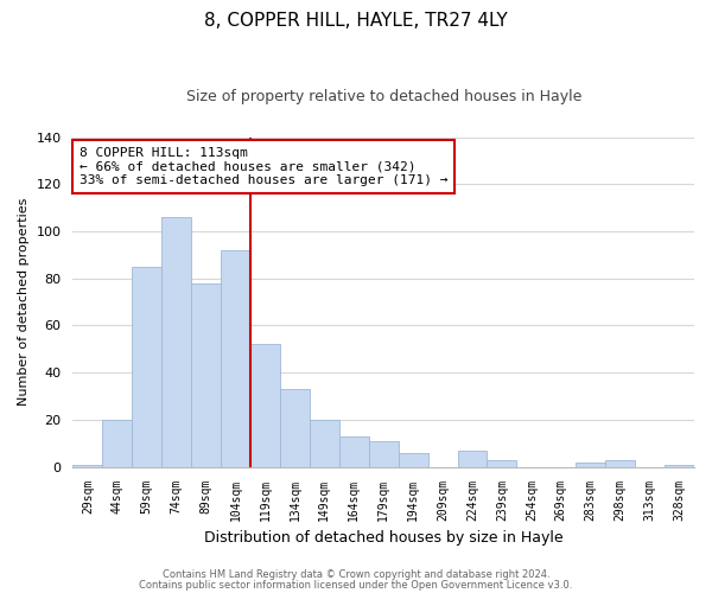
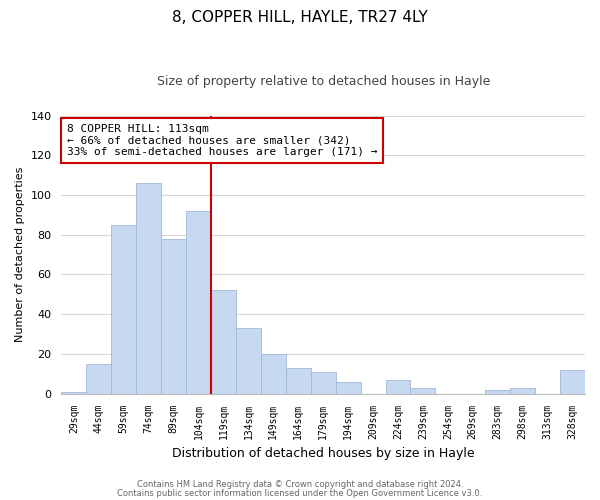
44sqm: 20 -> 15
328sqm: 1 -> 12
